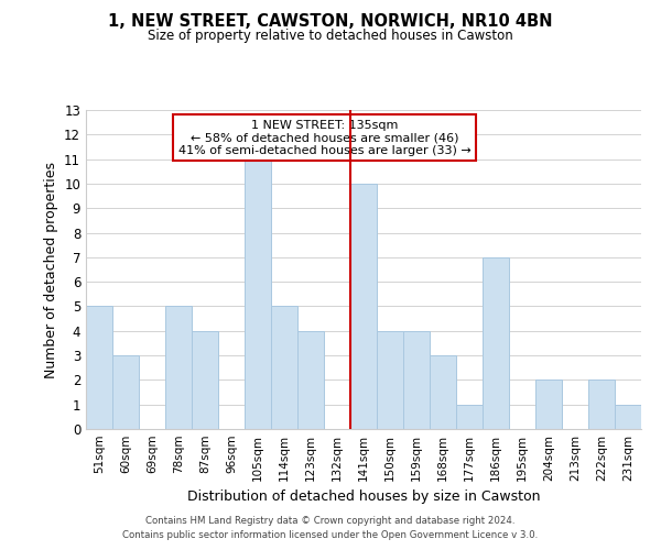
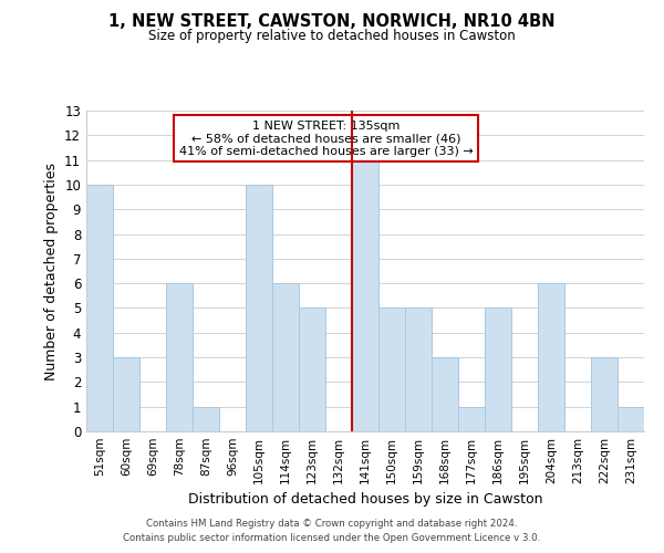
51sqm: 5 -> 10
78sqm: 5 -> 6
87sqm: 4 -> 1
105sqm: 11 -> 10
114sqm: 5 -> 6
123sqm: 4 -> 5
141sqm: 10 -> 11
150sqm: 4 -> 5
159sqm: 4 -> 5
186sqm: 7 -> 5
204sqm: 2 -> 6
222sqm: 2 -> 3
